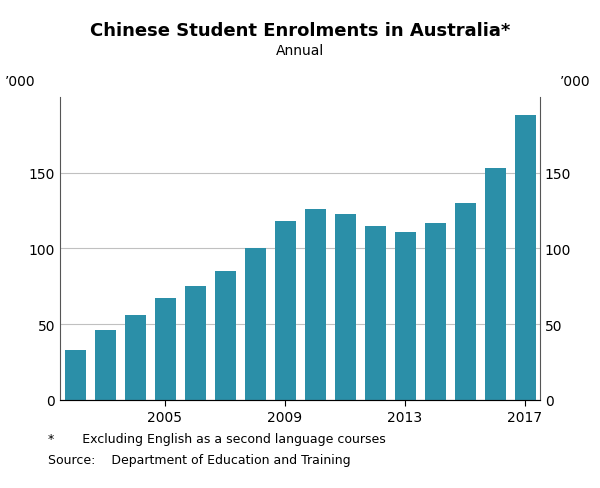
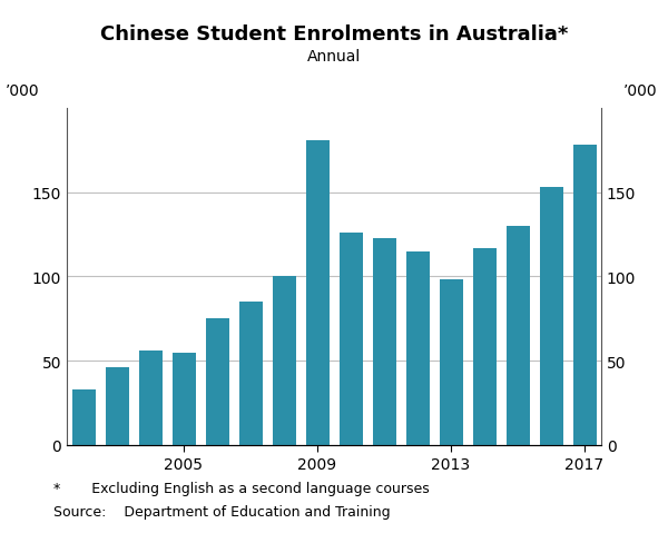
2005: 67 -> 55
2009: 118 -> 181
2013: 111 -> 98
2017: 188 -> 178
